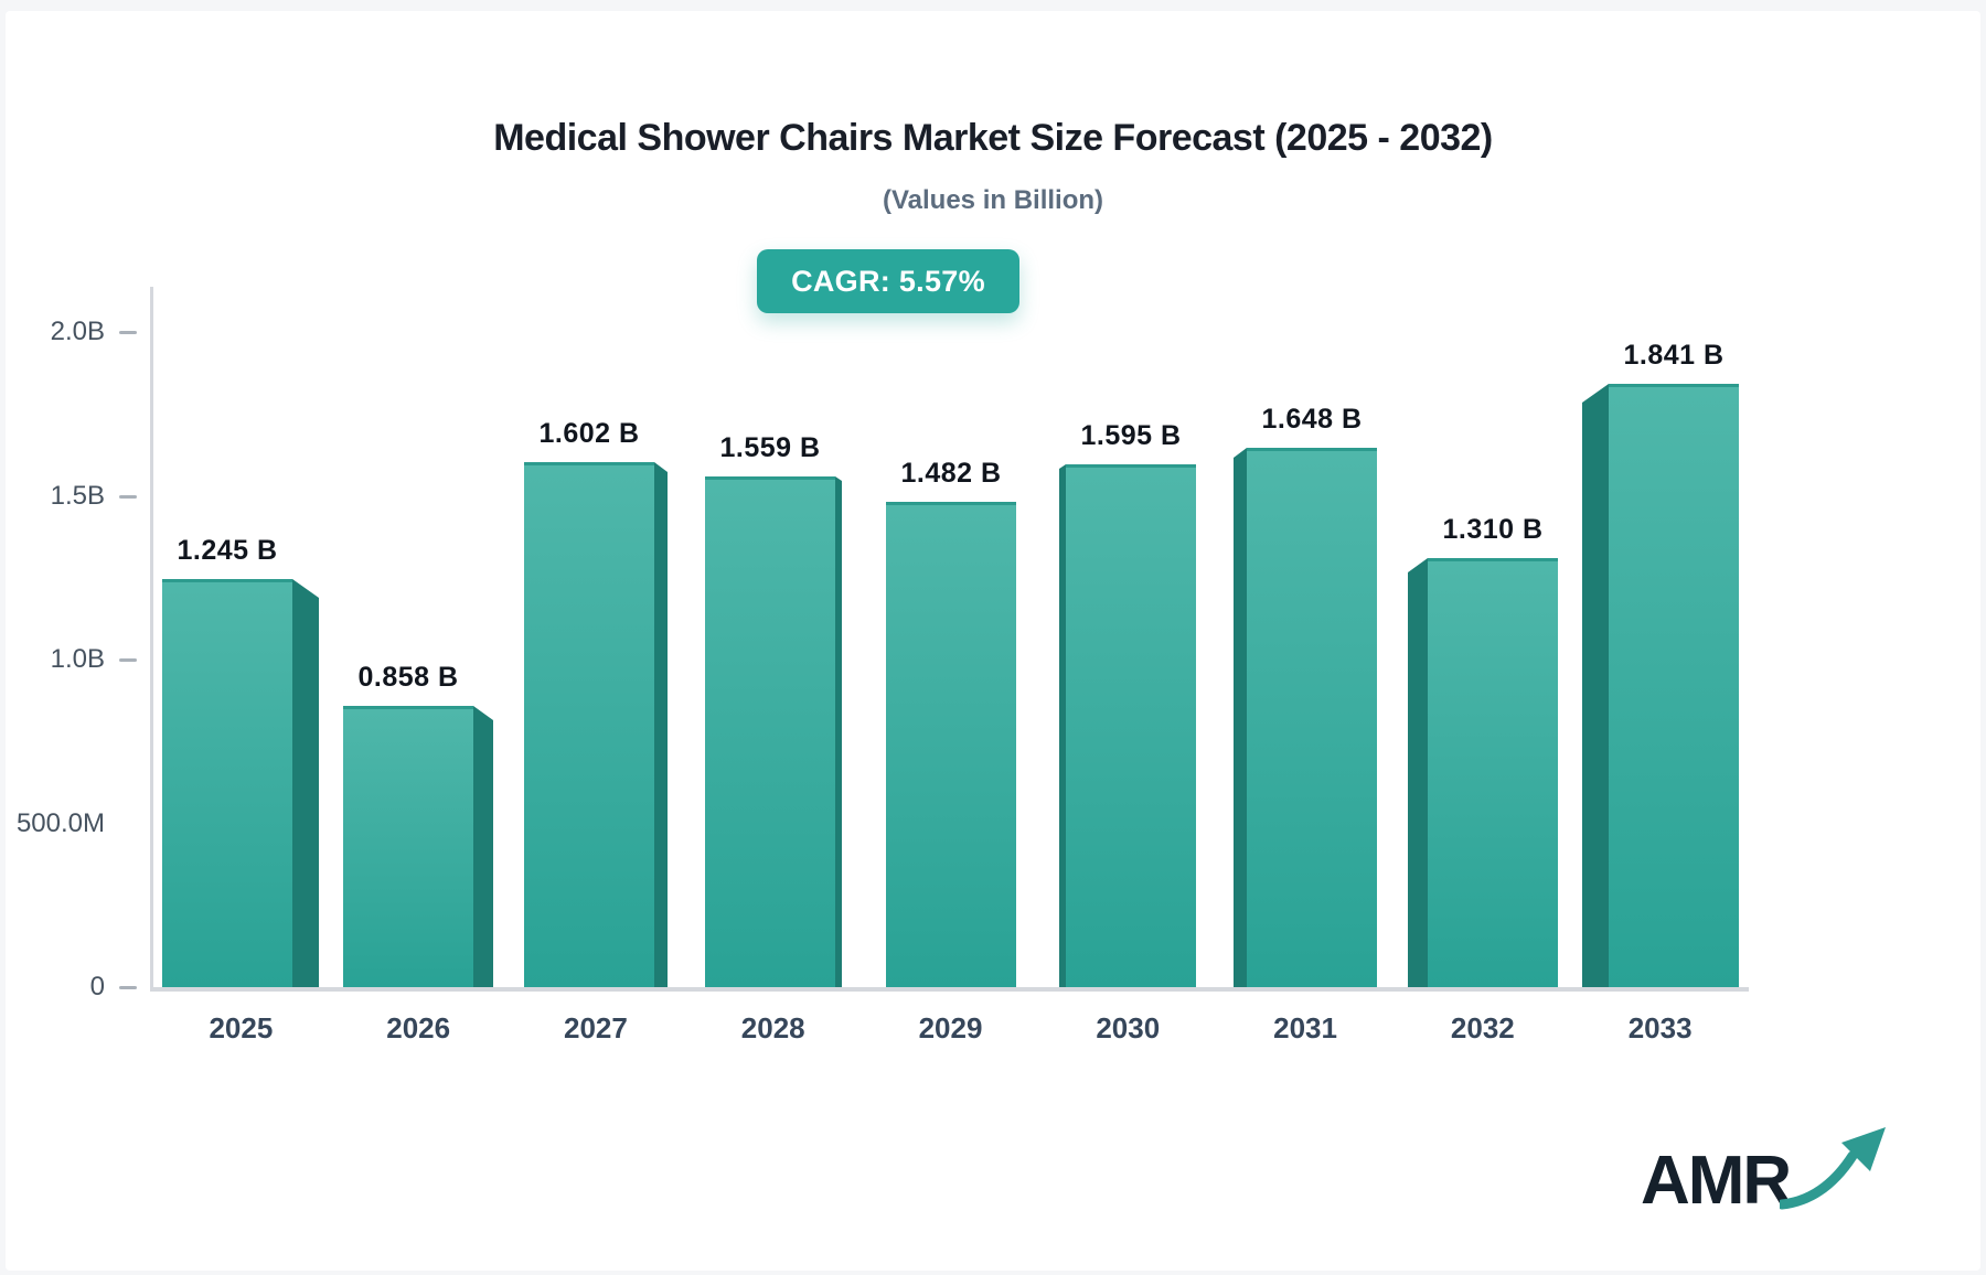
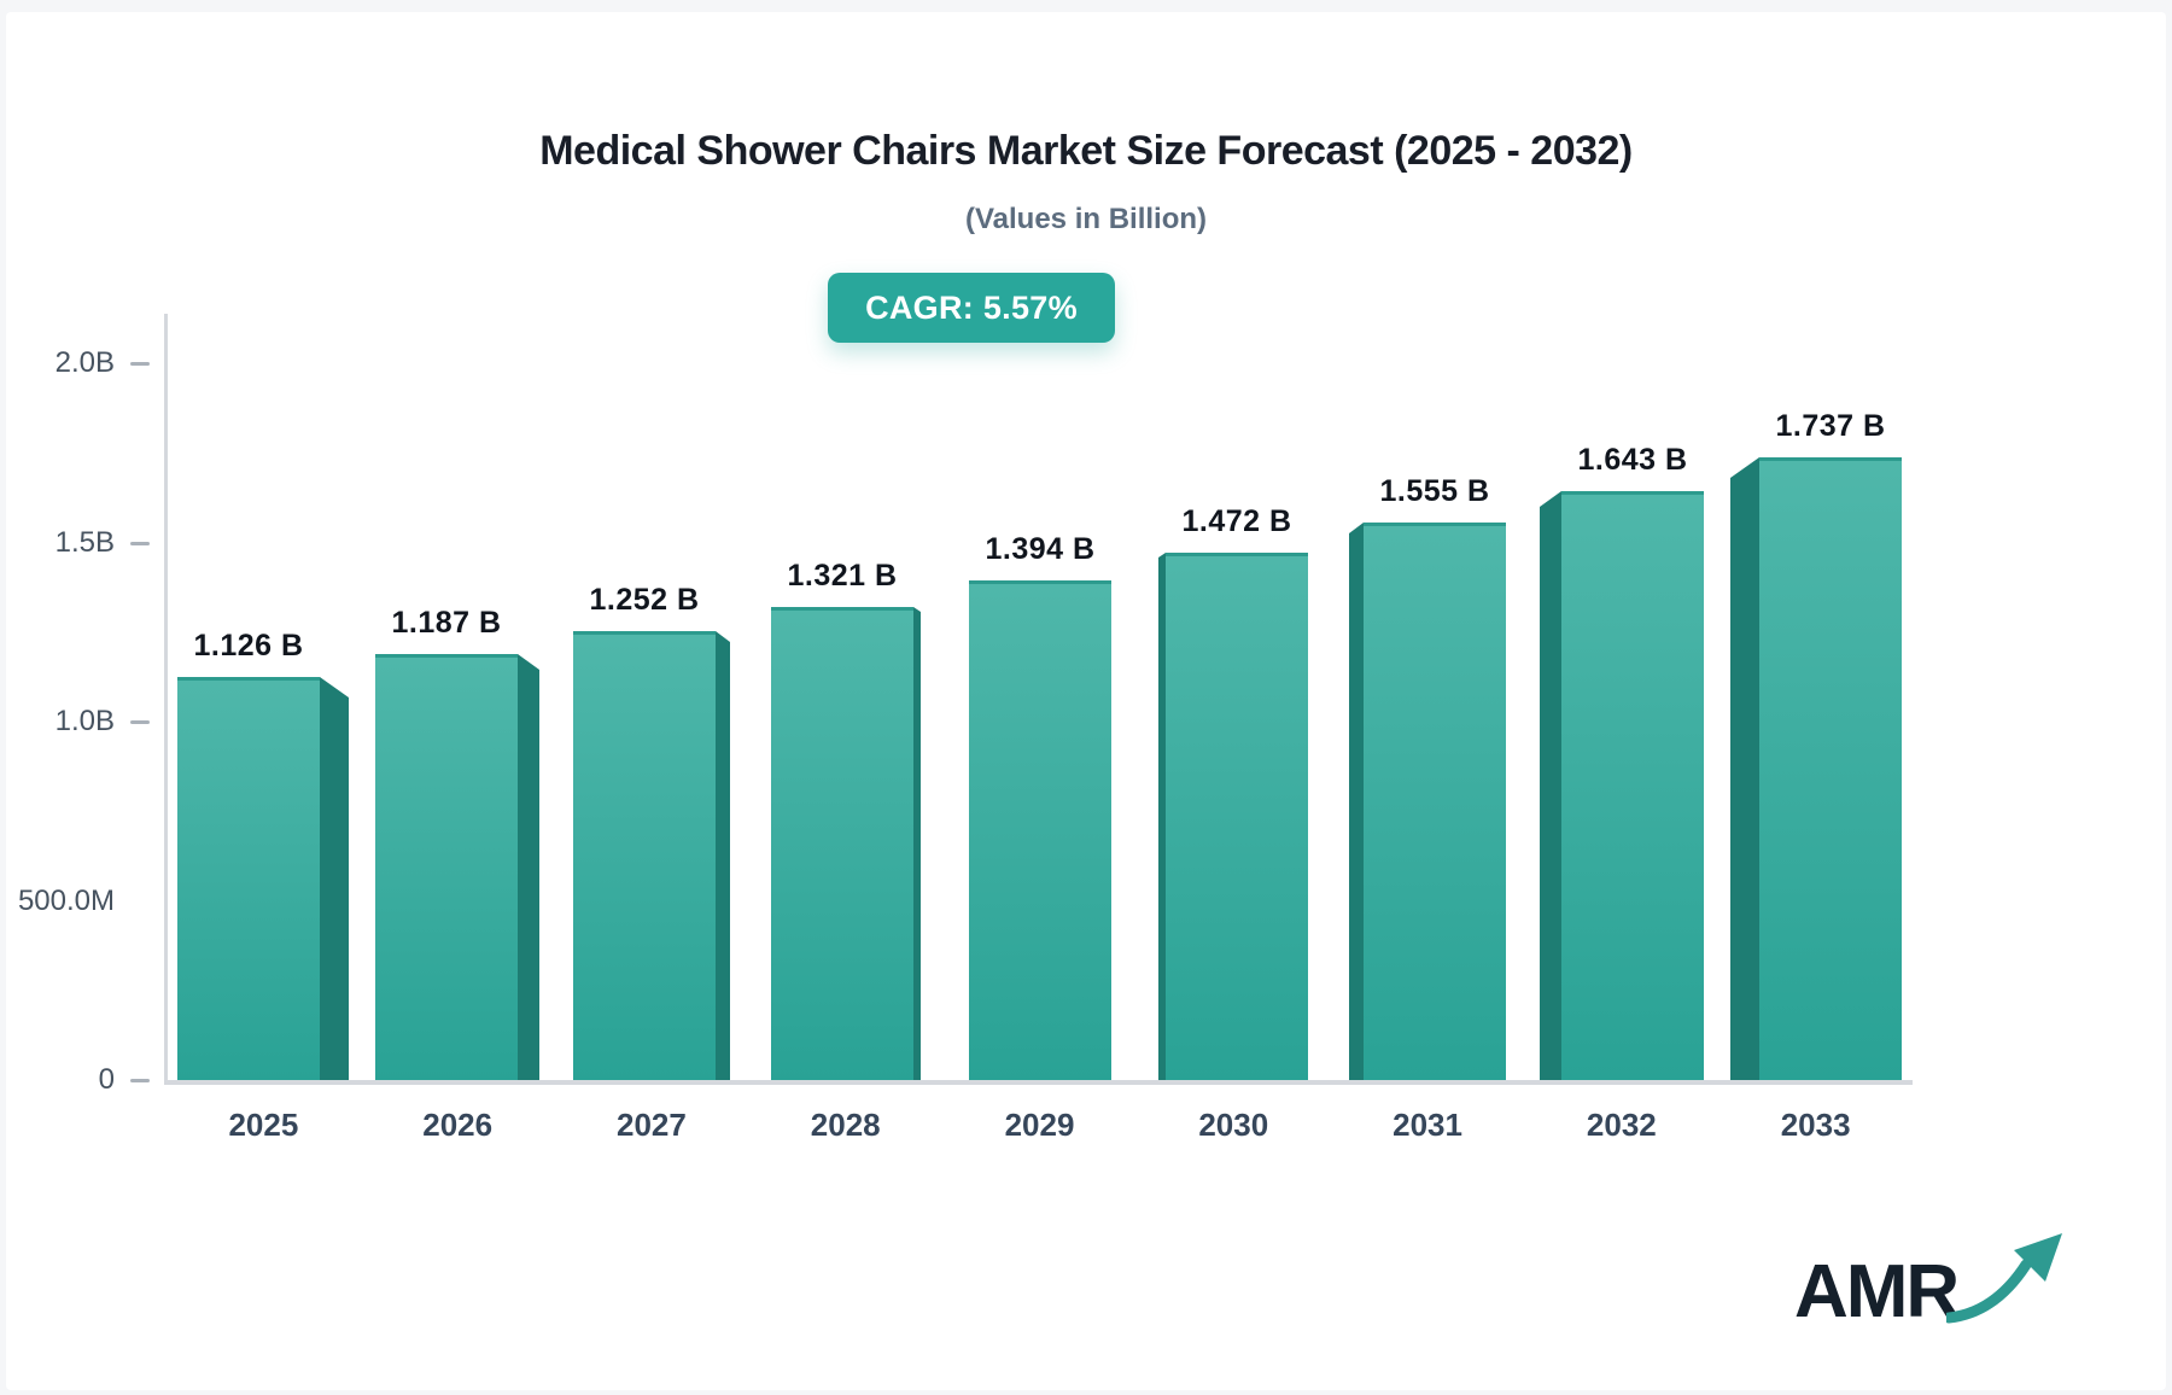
2025: 1.245 -> 1.126
2026: 0.858 -> 1.187
2027: 1.602 -> 1.252
2028: 1.559 -> 1.321
2029: 1.482 -> 1.394
2030: 1.595 -> 1.472
2031: 1.648 -> 1.555
2032: 1.310 -> 1.643
2033: 1.841 -> 1.737
